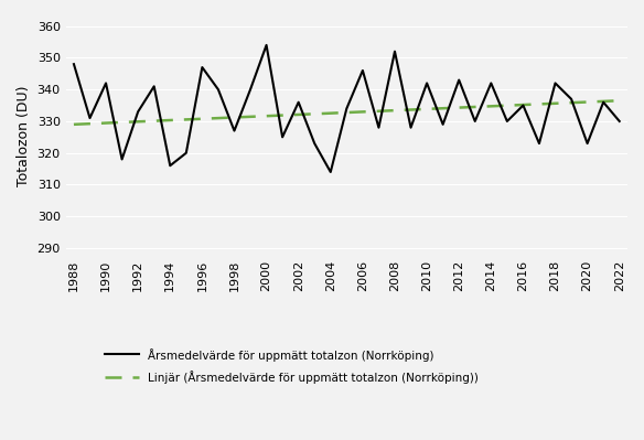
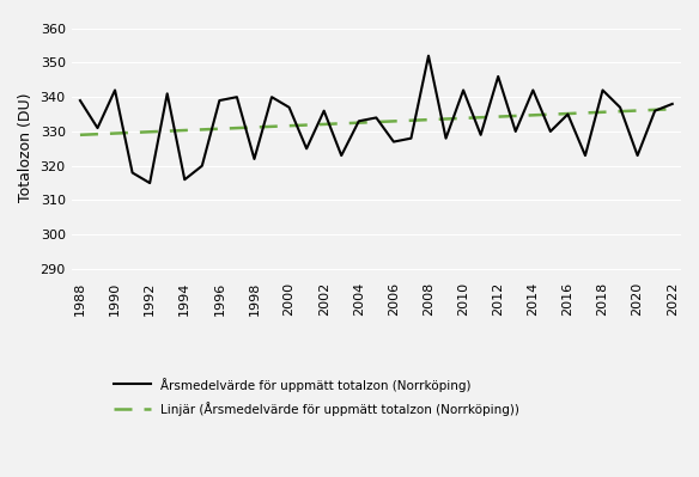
1988: 348 -> 339
1992: 333 -> 315
1996: 347 -> 339
1998: 327 -> 322
2000: 354 -> 337
2004: 314 -> 333
2006: 346 -> 327
2012: 343 -> 346
2022: 330 -> 338
